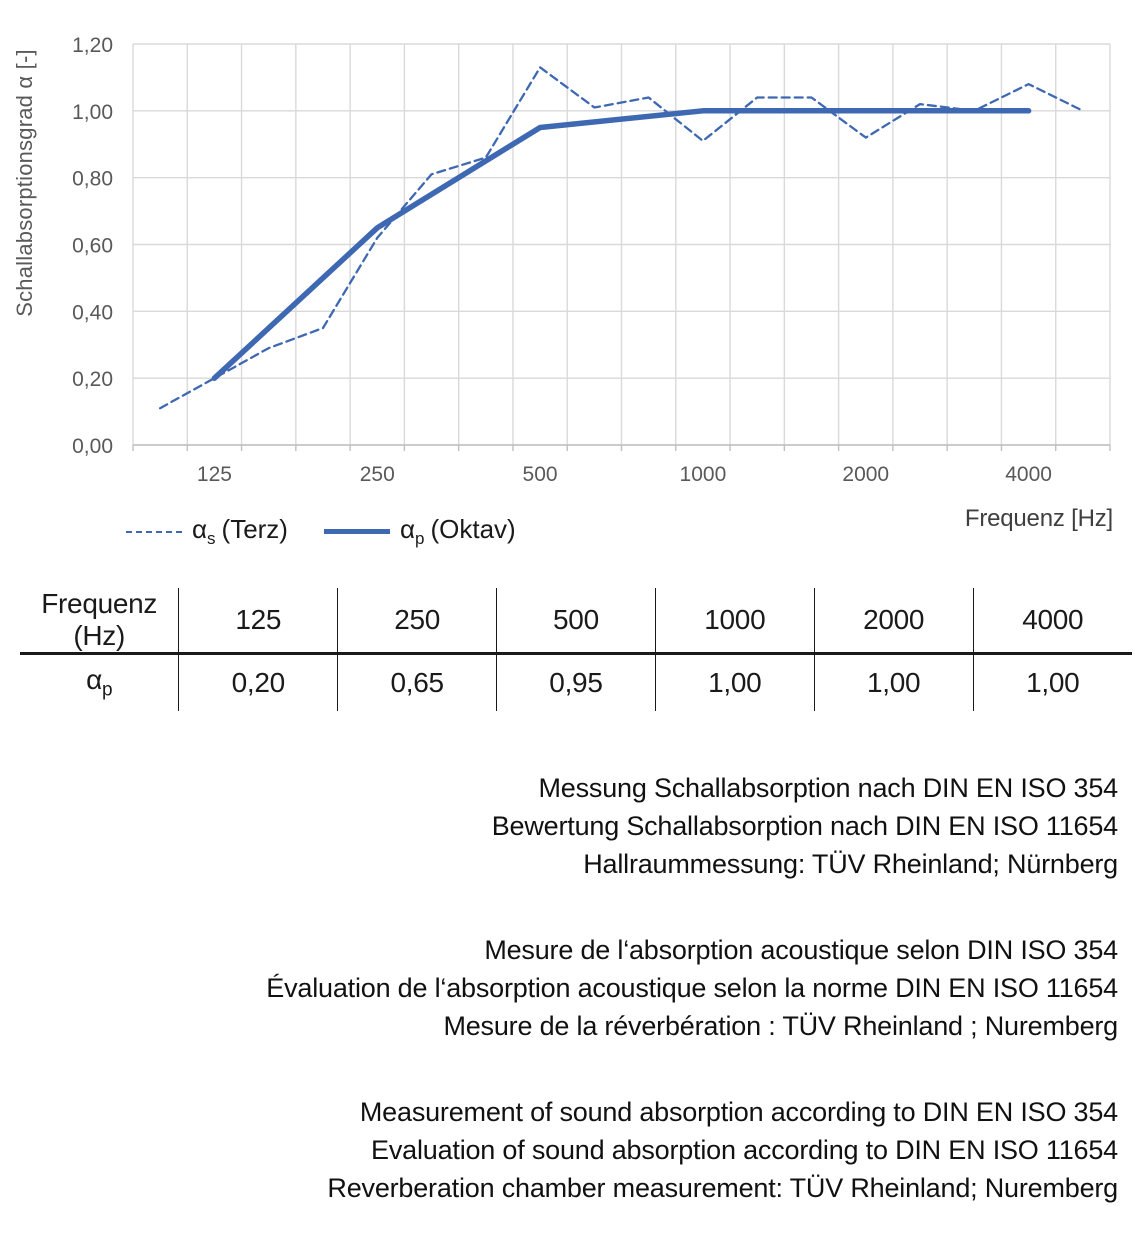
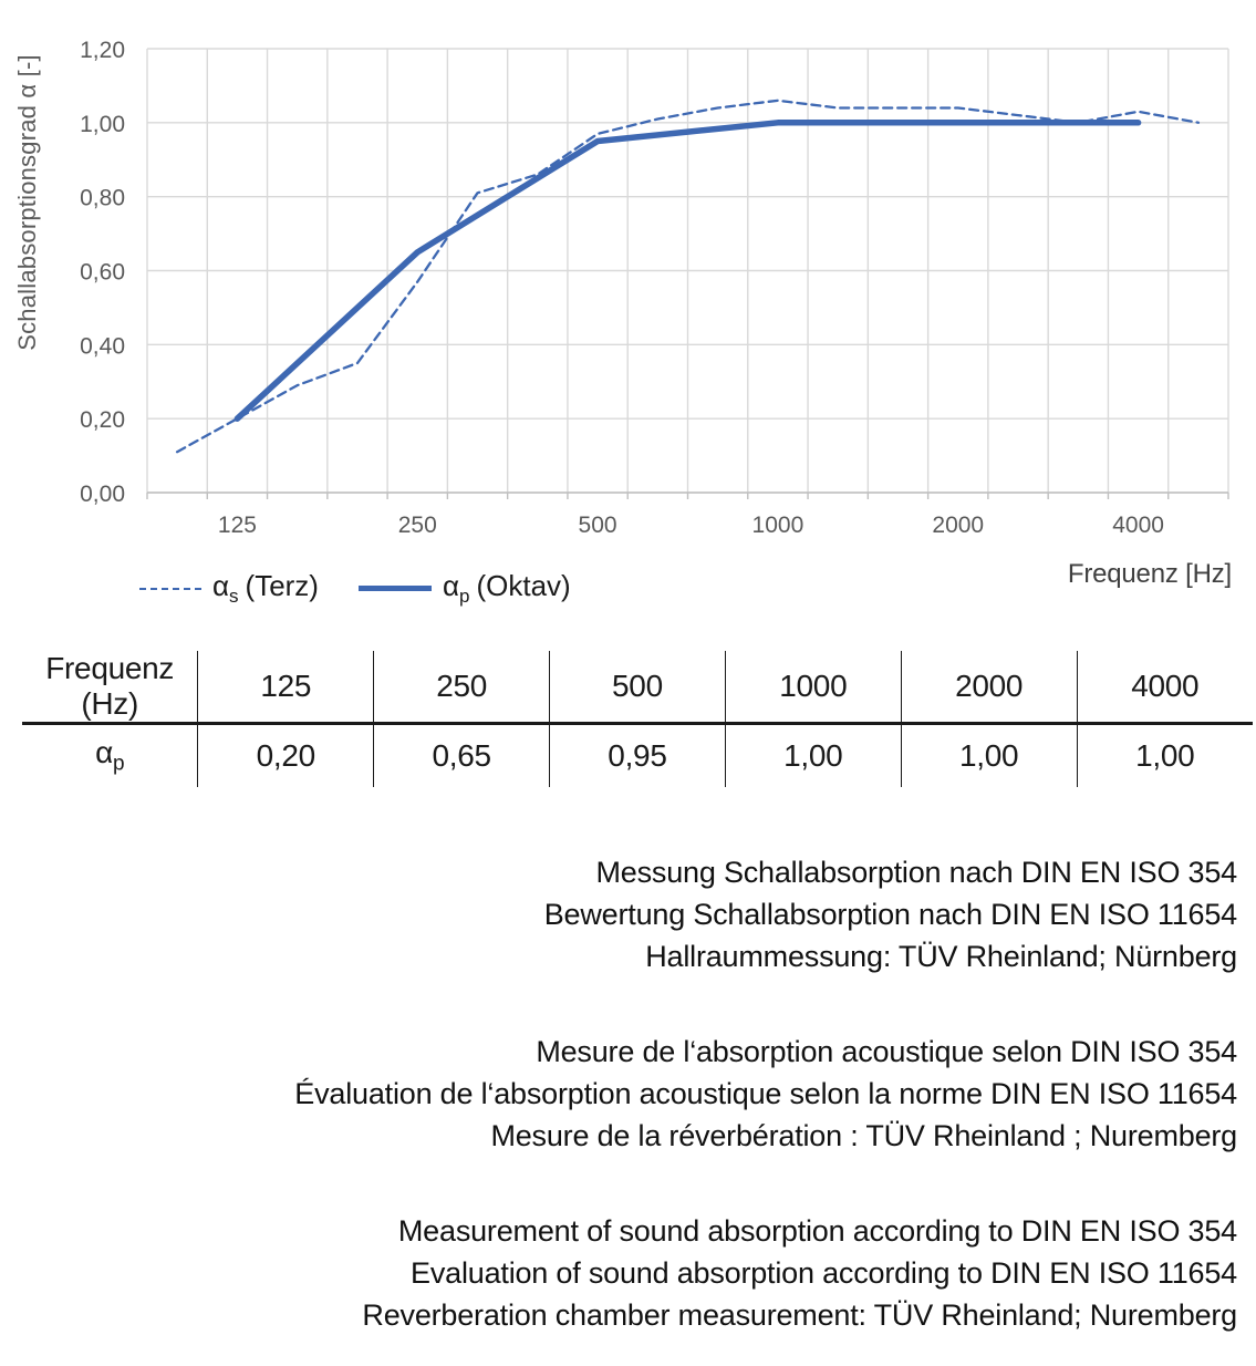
αs (Terz)/250: 0,62 -> 0,57
αs (Terz)/500: 1,13 -> 0,97
αs (Terz)/1000: 0,91 -> 1,06
αs (Terz)/2000: 0,92 -> 1,04
αs (Terz)/4000: 1,08 -> 1,03
